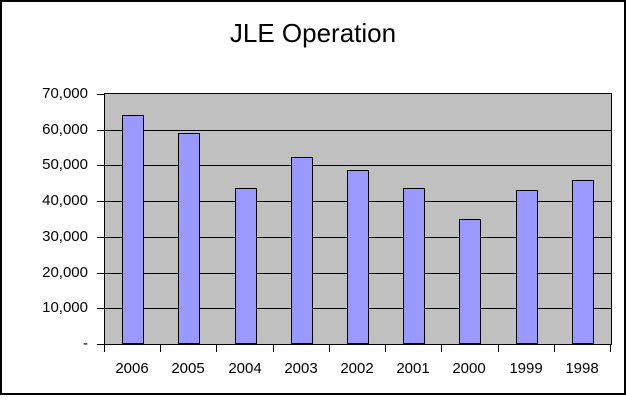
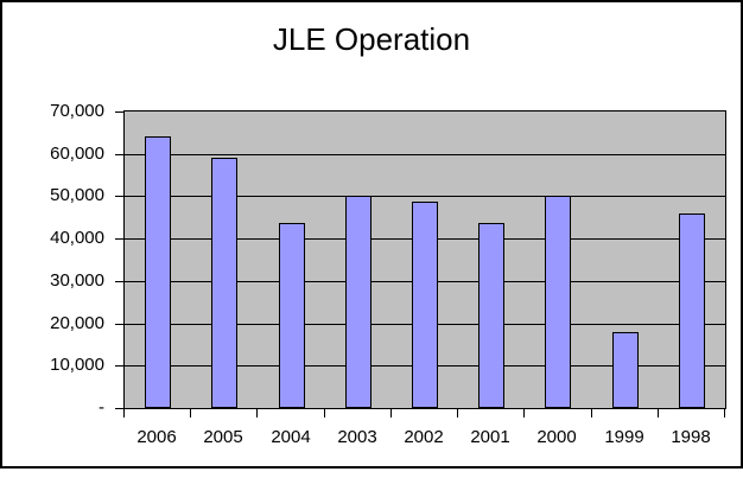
2003: 52000 -> 50000
2000: 35000 -> 50000
1999: 43000 -> 18000
